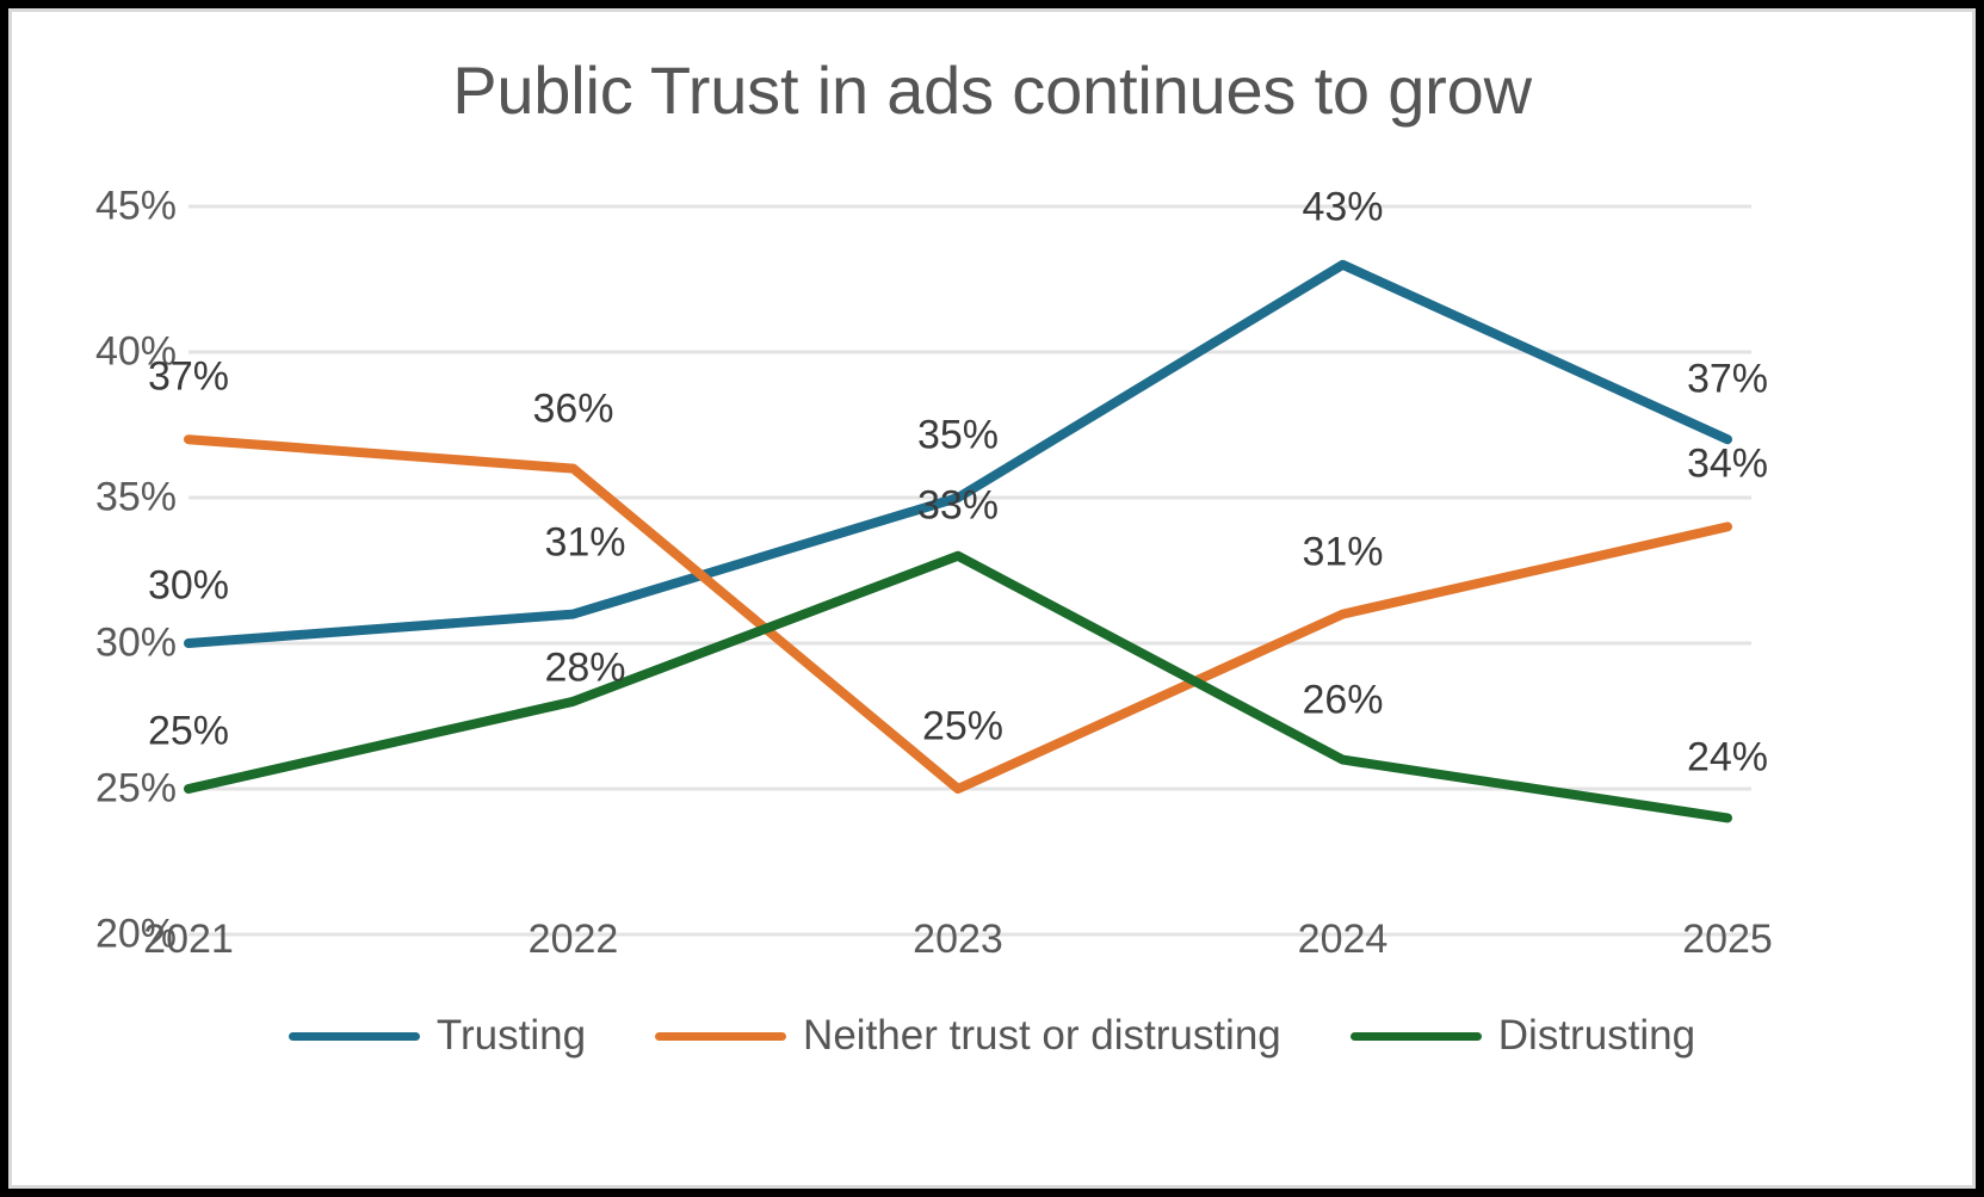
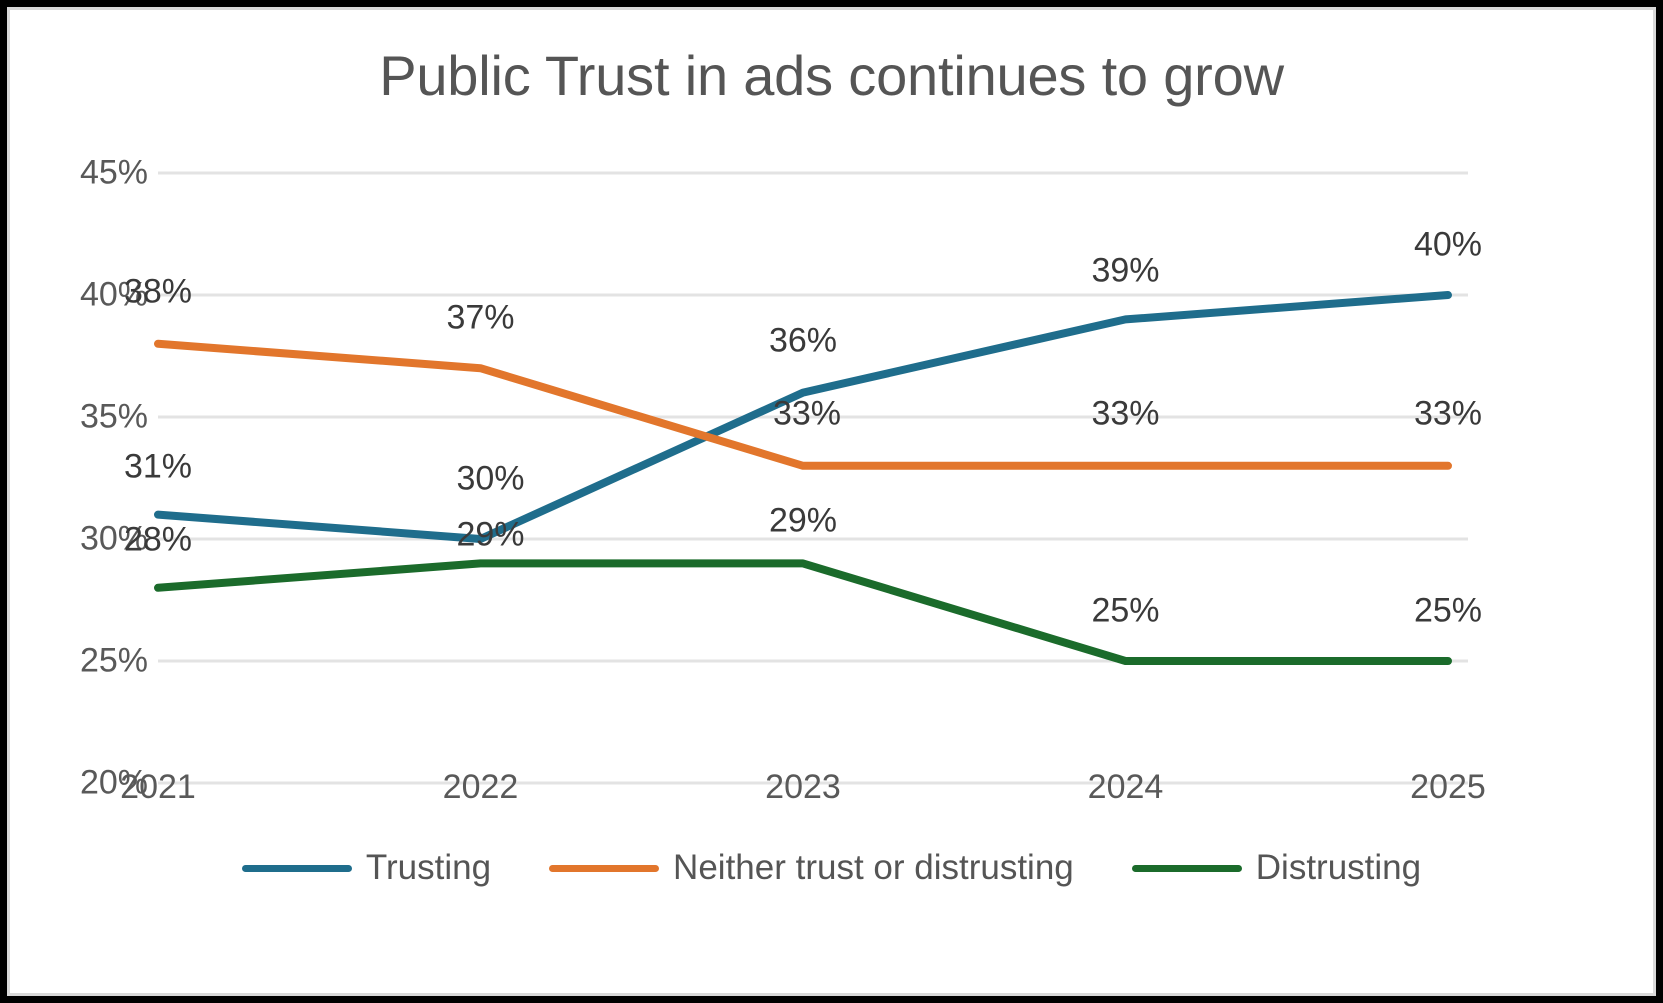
Trusting/2021: 30% -> 31%
Neither trust or distrusting/2021: 37% -> 38%
Distrusting/2021: 25% -> 28%
Trusting/2022: 31% -> 30%
Neither trust or distrusting/2022: 36% -> 37%
Distrusting/2022: 28% -> 29%
Trusting/2023: 35% -> 36%
Neither trust or distrusting/2023: 25% -> 33%
Distrusting/2023: 33% -> 29%
Trusting/2024: 43% -> 39%
Neither trust or distrusting/2024: 31% -> 33%
Distrusting/2024: 26% -> 25%
Trusting/2025: 37% -> 40%
Neither trust or distrusting/2025: 34% -> 33%
Distrusting/2025: 24% -> 25%
